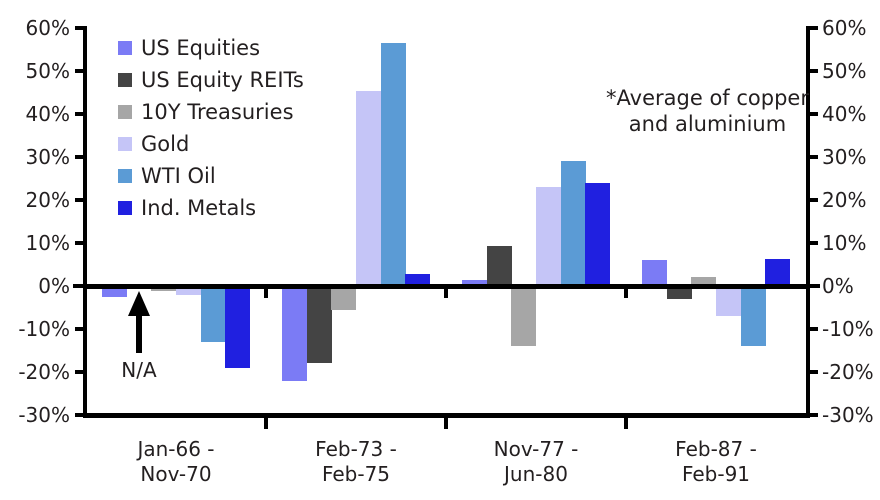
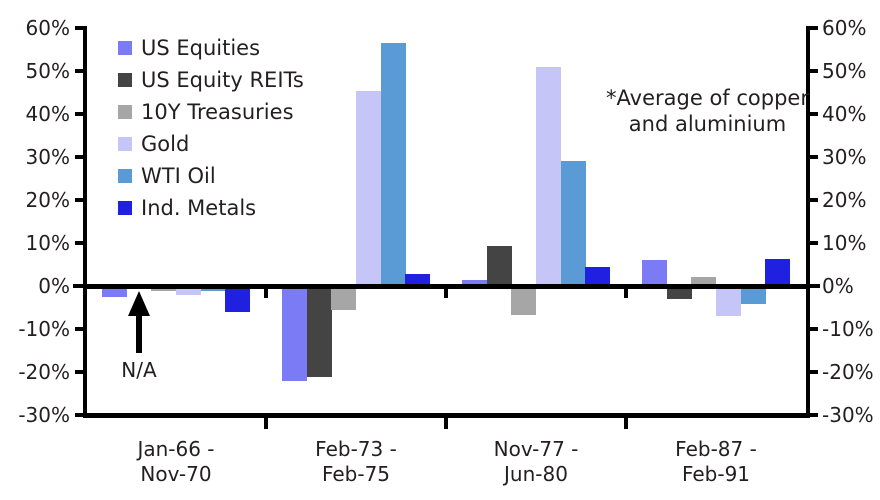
WTI Oil/Jan-66 - Nov-70: -13% -> -1%
Ind. Metals/Jan-66 - Nov-70: -19% -> -6%
US Equity REITs/Feb-73 - Feb-75: -18% -> -21%
10Y Treasuries/Nov-77 - Jun-80: -14% -> -7%
Gold/Nov-77 - Jun-80: 23% -> 51%
Ind. Metals/Nov-77 - Jun-80: 24% -> 4%
WTI Oil/Feb-87 - Feb-91: -14% -> -4%
